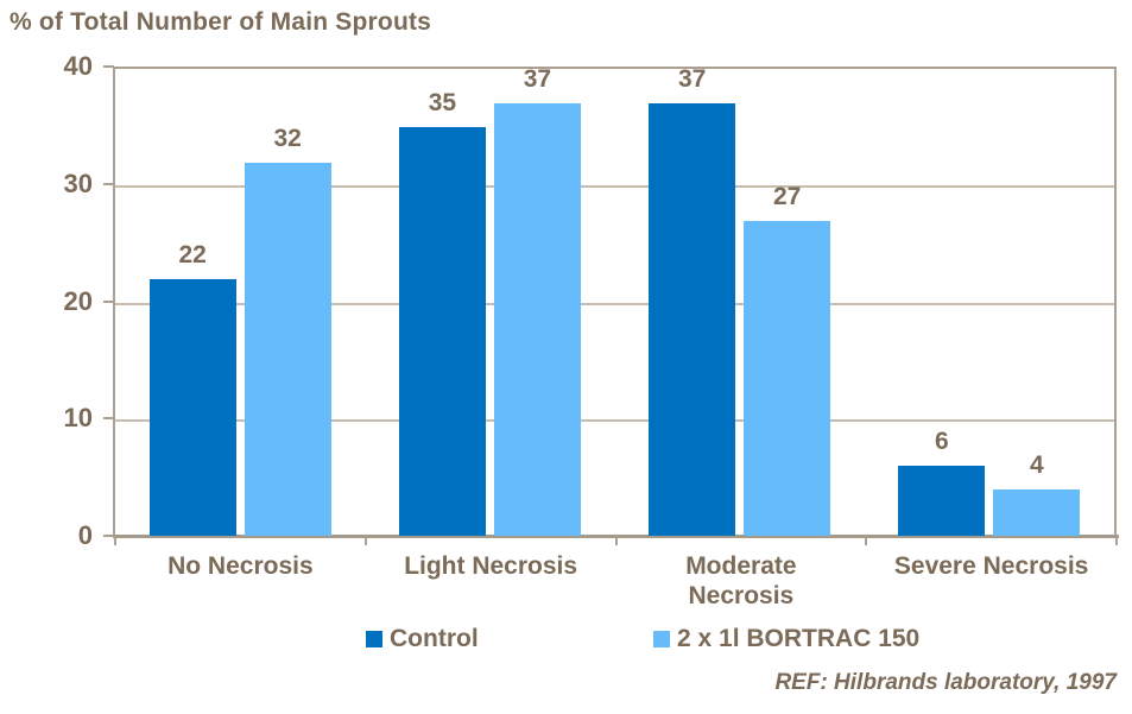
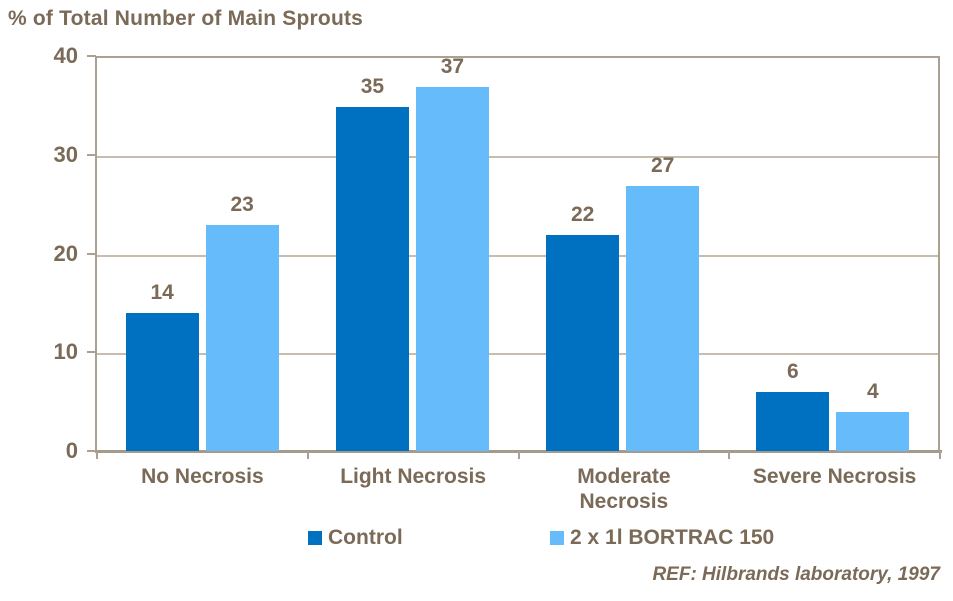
Control/No Necrosis: 22 -> 14
2 x 1l BORTRAC 150/No Necrosis: 32 -> 23
Control/Moderate Necrosis: 37 -> 22
